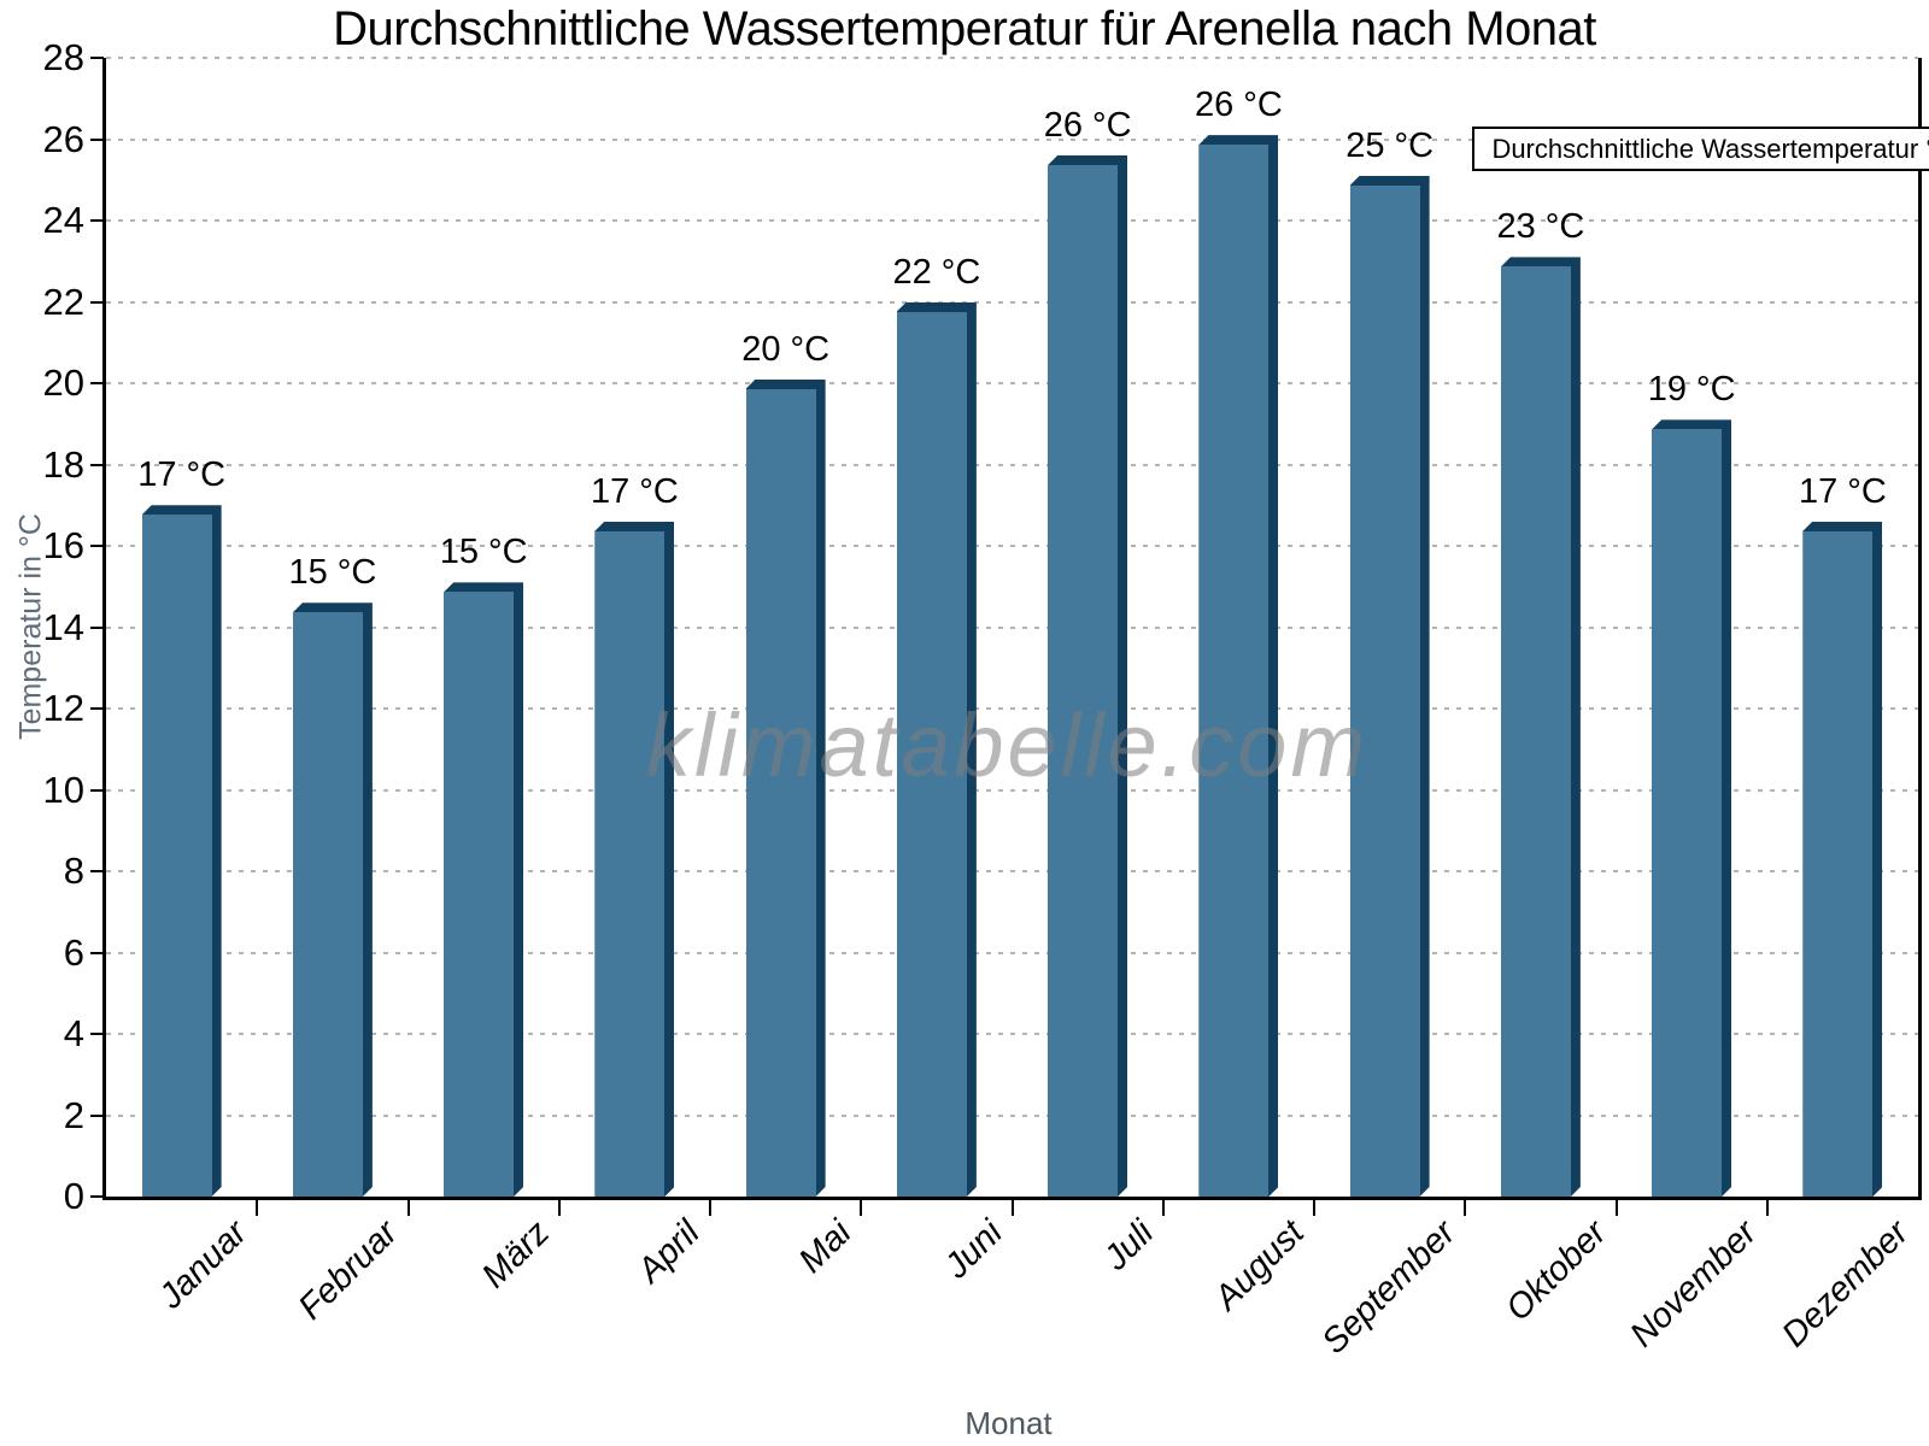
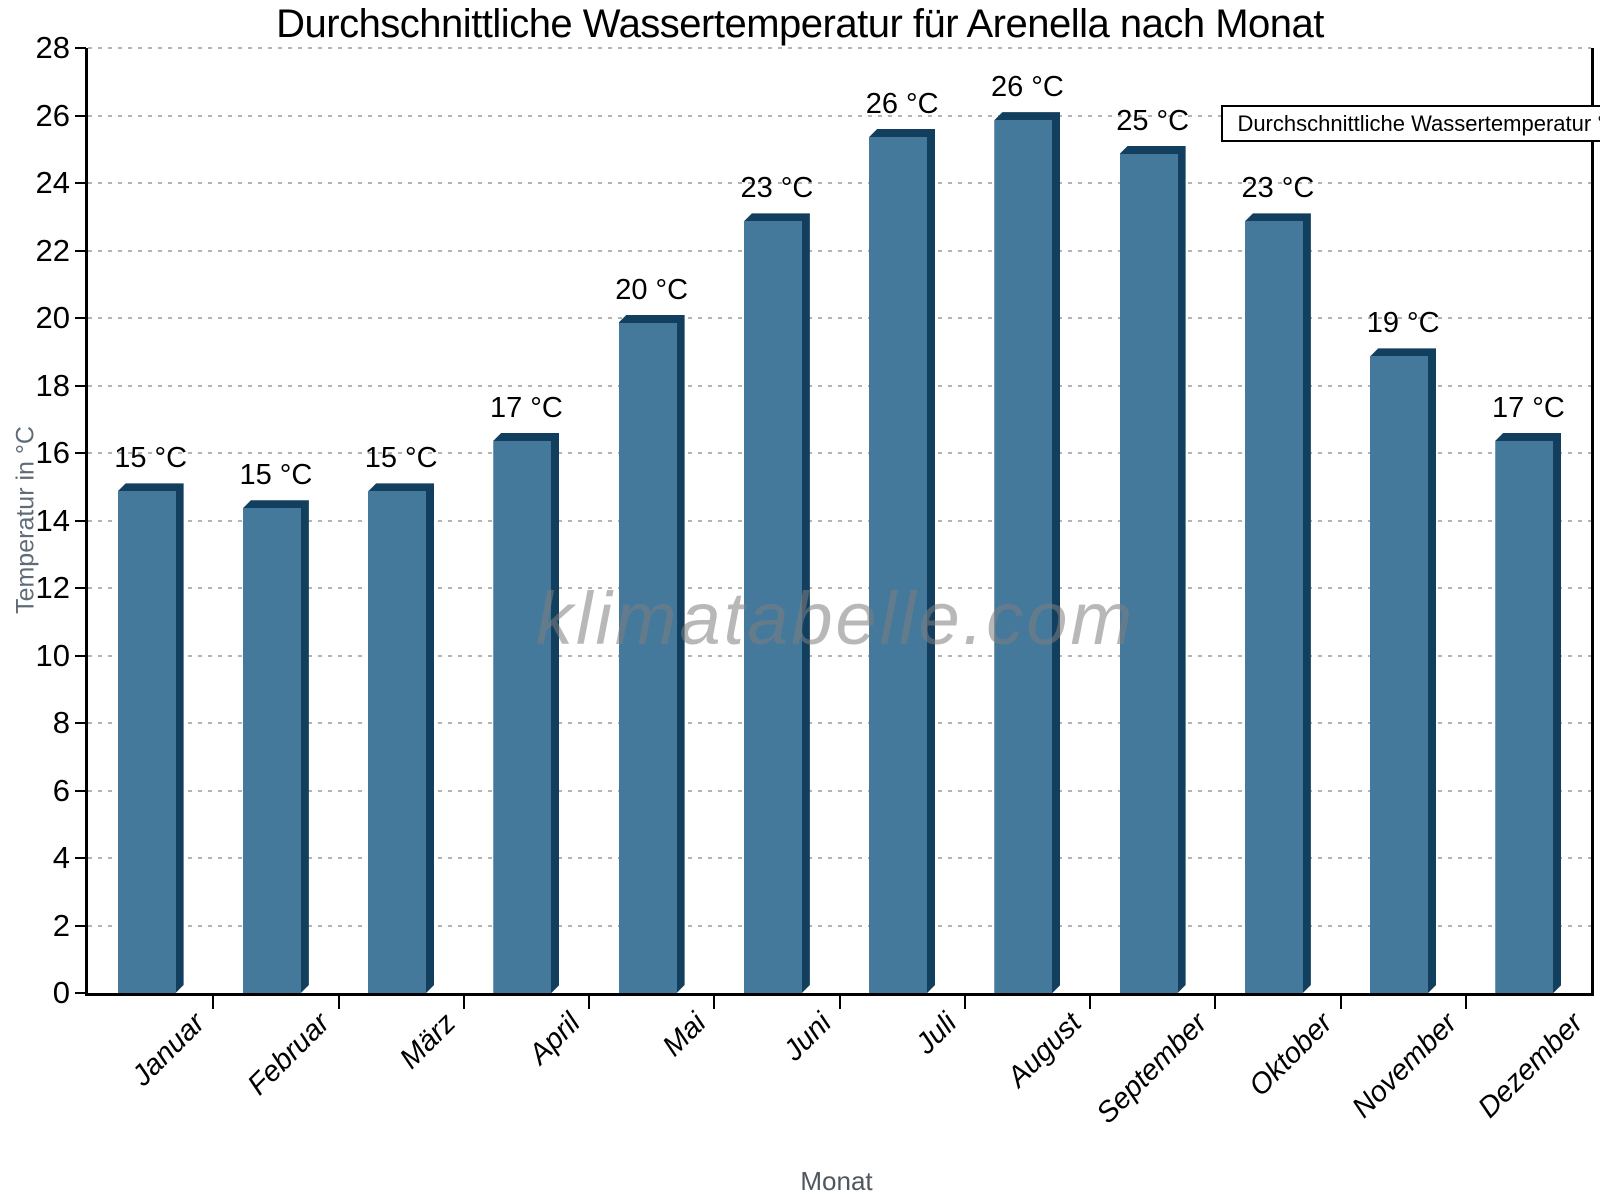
Januar: 17 -> 15
Juni: 22 -> 23
